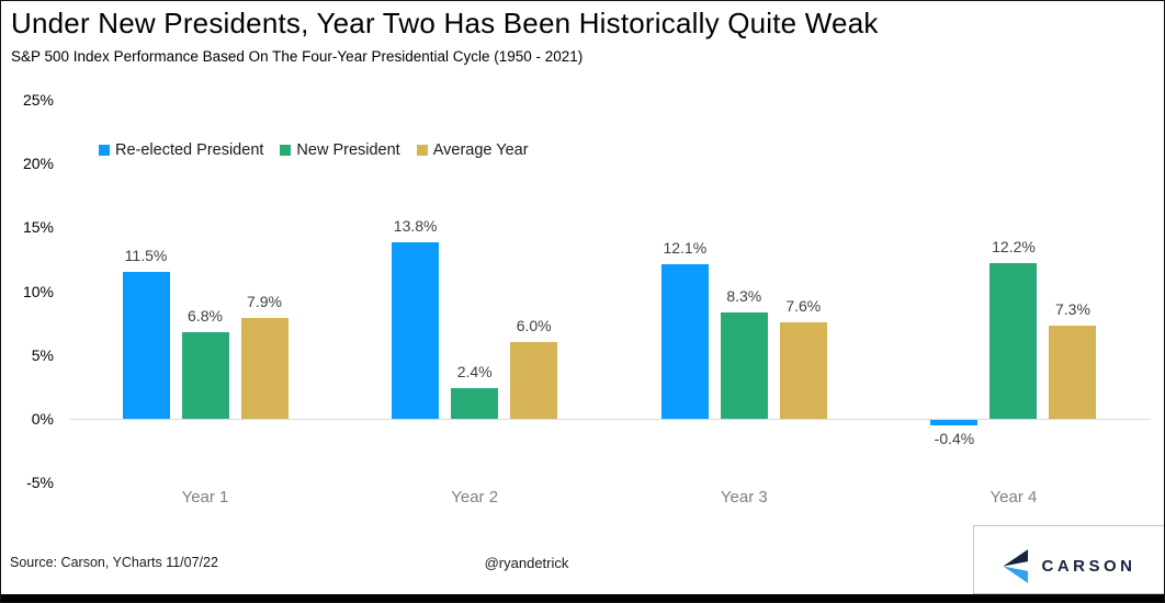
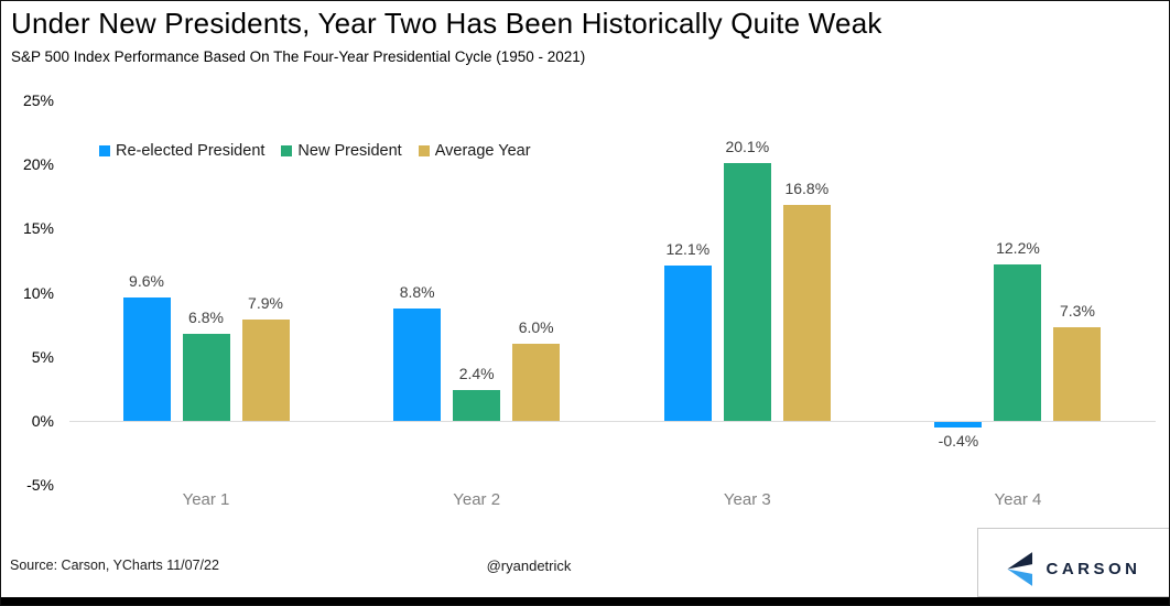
Re-elected President/Year 1: 11.5% -> 9.6%
Re-elected President/Year 2: 13.8% -> 8.8%
New President/Year 3: 8.3% -> 20.1%
Average Year/Year 3: 7.6% -> 16.8%
